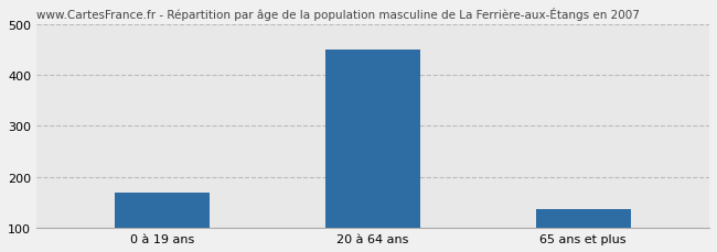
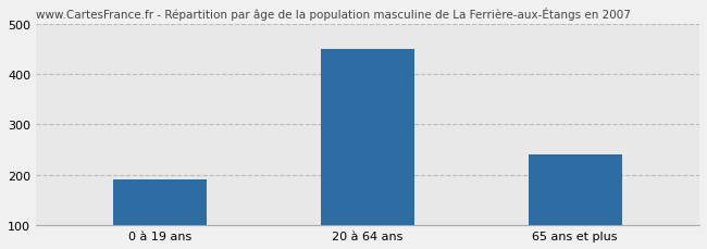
0 à 19 ans: 170 -> 190
65 ans et plus: 138 -> 240
